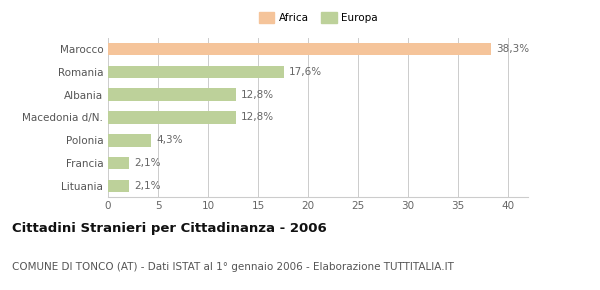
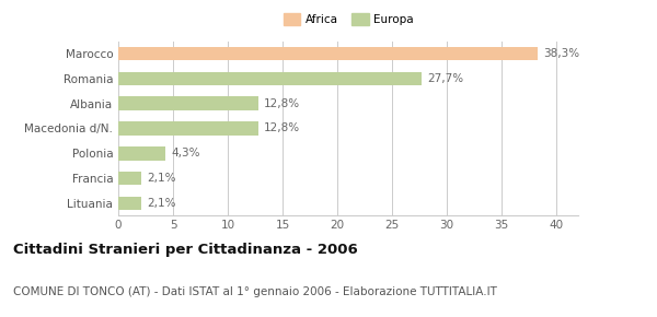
Romania: 17,6% -> 27,7%
